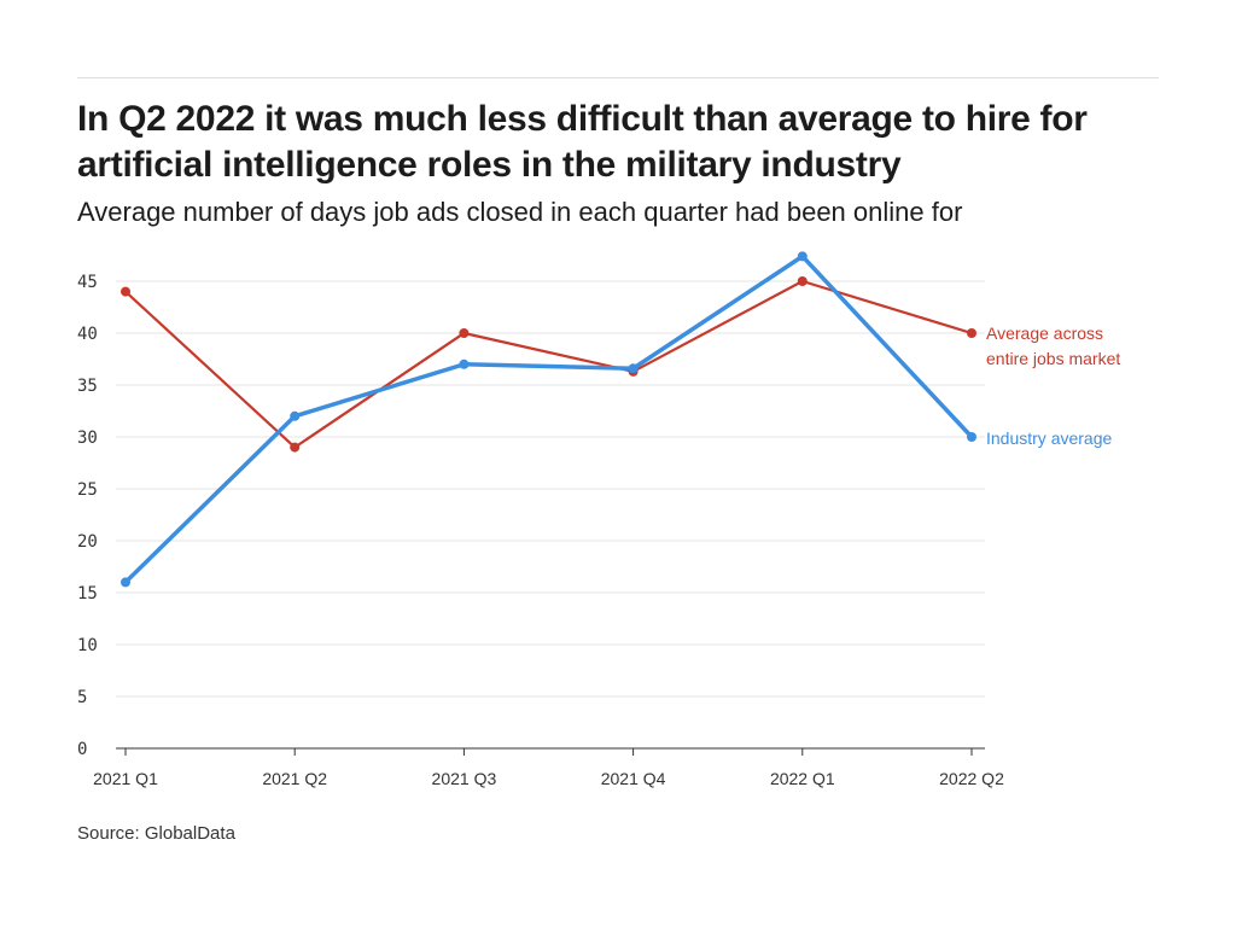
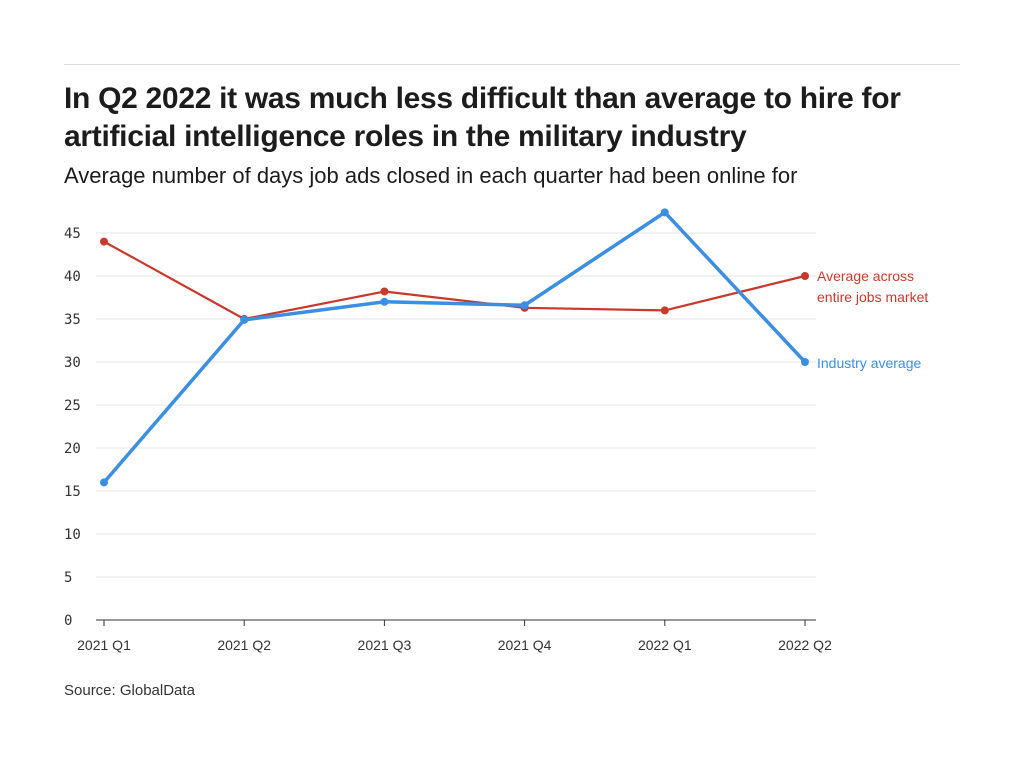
Average across entire jobs market/2021 Q2: 29 -> 35
Industry average/2021 Q2: 32 -> 35
Average across entire jobs market/2021 Q3: 40 -> 38
Average across entire jobs market/2022 Q1: 45 -> 36
